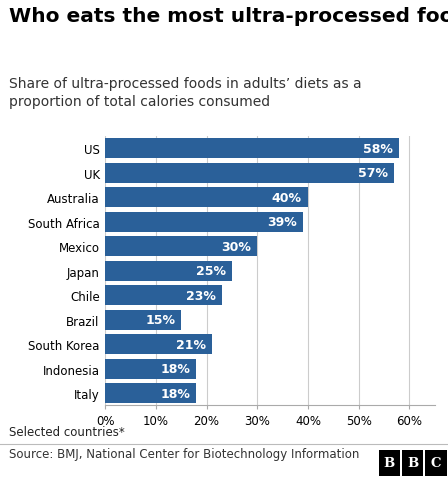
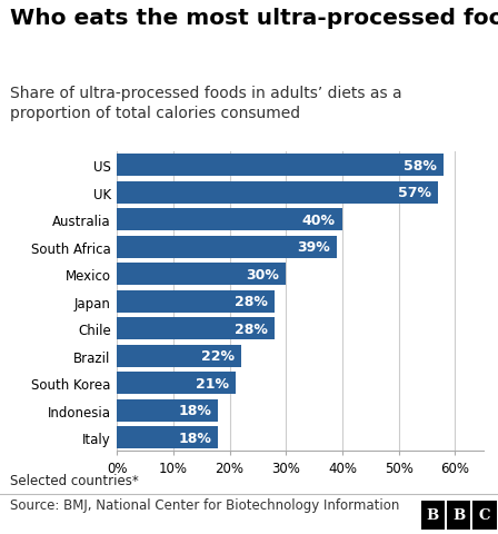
Japan: 25% -> 28%
Chile: 23% -> 28%
Brazil: 15% -> 22%
